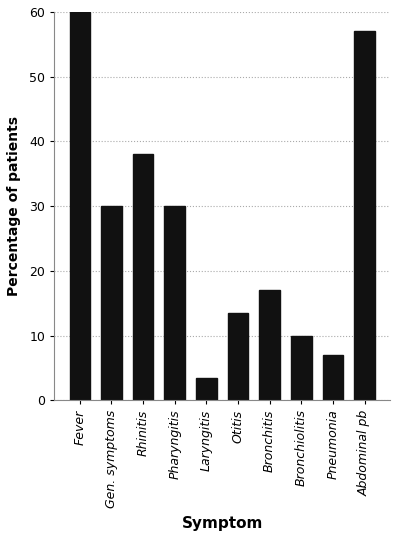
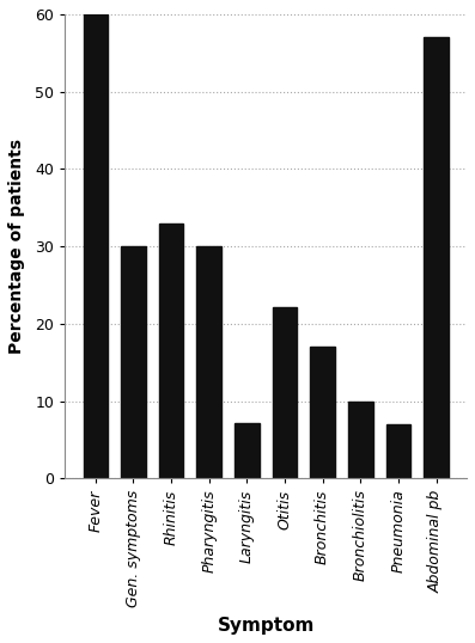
Rhinitis: 38.0 -> 33.0
Laryngitis: 3.5 -> 7.2
Otitis: 13.5 -> 22.2
